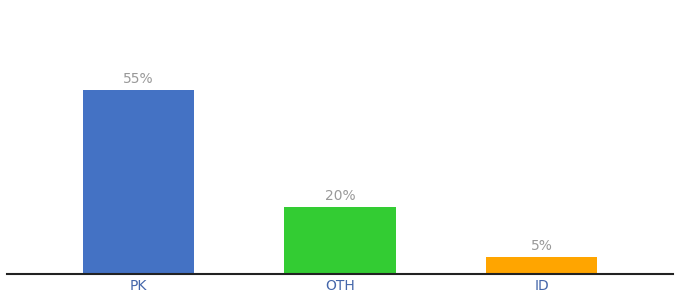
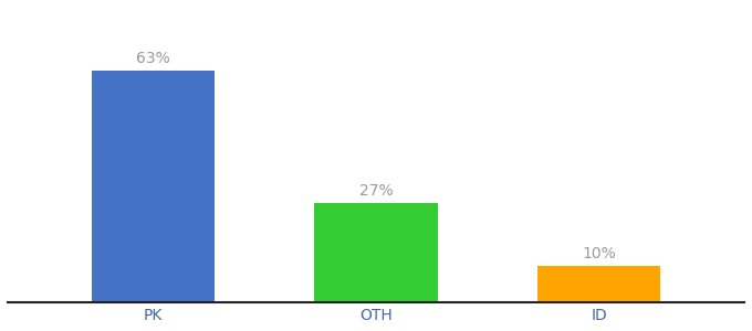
PK: 55% -> 63%
OTH: 20% -> 27%
ID: 5% -> 10%
